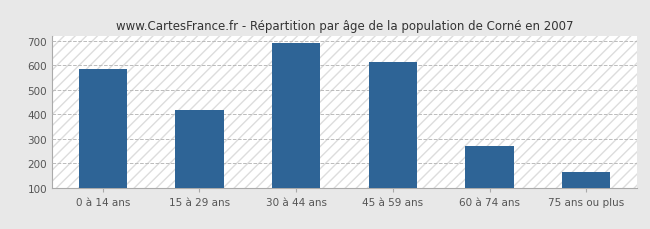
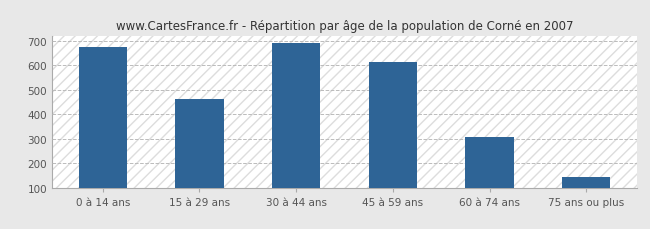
0 à 14 ans: 585 -> 675
15 à 29 ans: 415 -> 462
60 à 74 ans: 270 -> 307
75 ans ou plus: 165 -> 142
